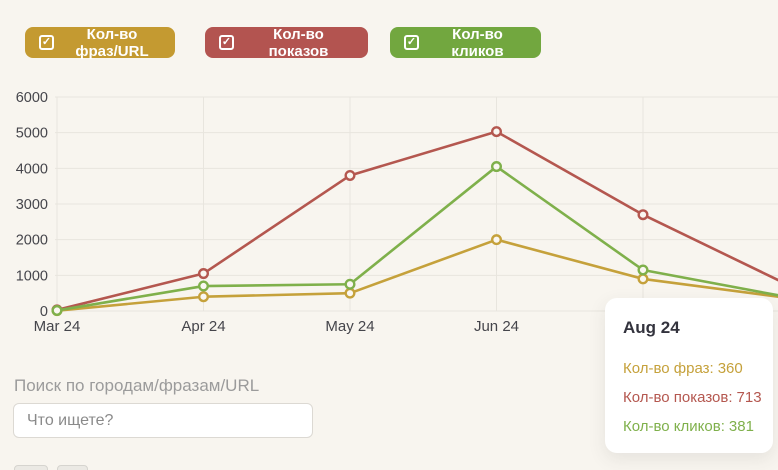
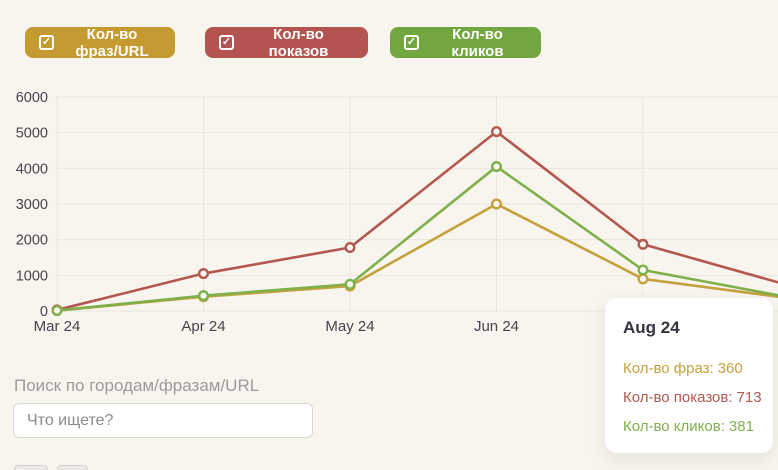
Кол-во кликов/Apr 24: 700 -> 400
Кол-во фраз/URL/May 24: 500 -> 700
Кол-во показов/May 24: 3800 -> 1800
Кол-во фраз/URL/Jun 24: 2000 -> 3000
Кол-во показов/Jul 24: 2700 -> 1900
